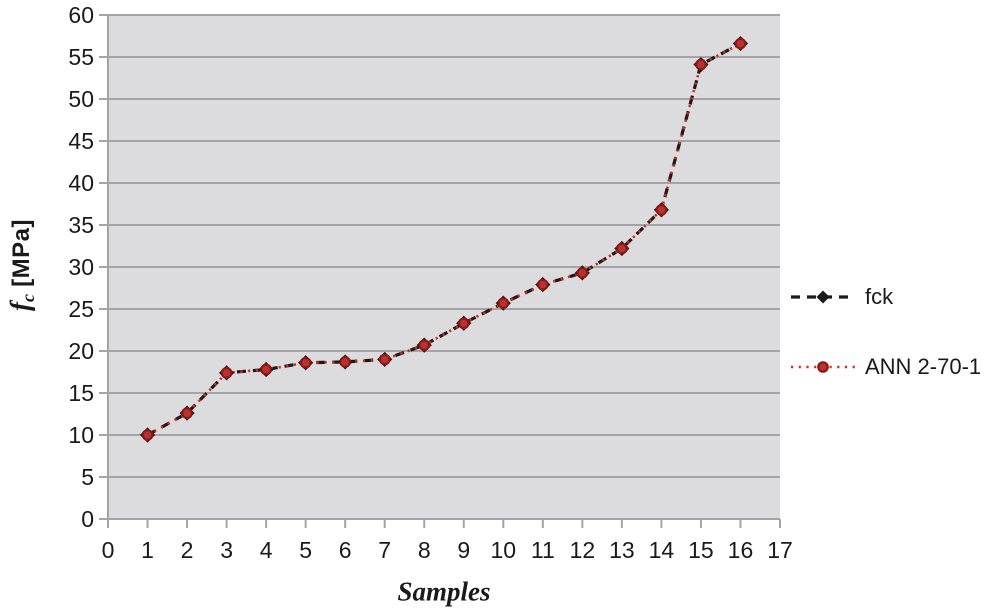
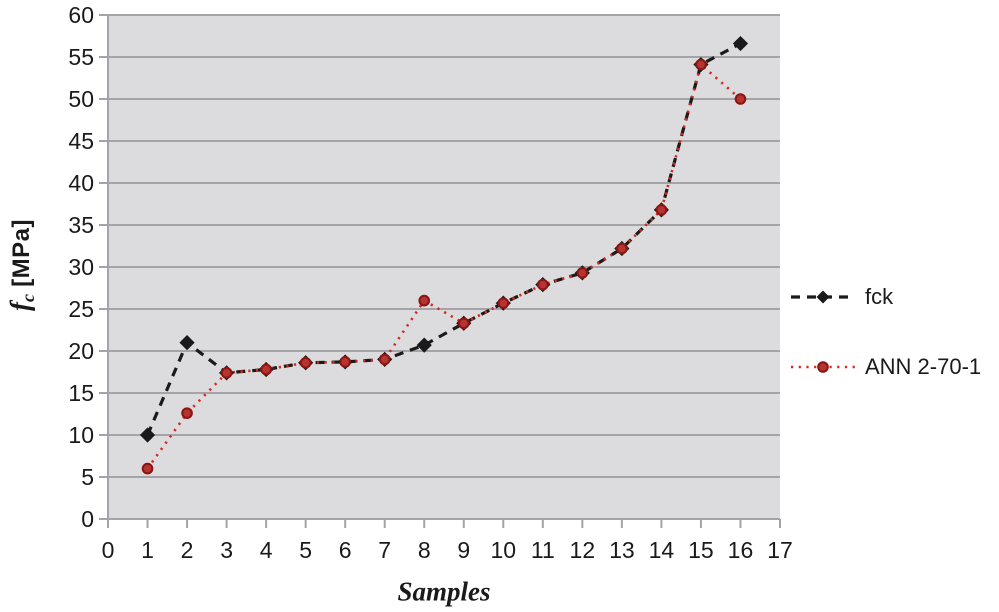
ANN 2-70-1/1: 10 -> 6
fck/2: 13 -> 21
ANN 2-70-1/8: 21 -> 26
ANN 2-70-1/16: 57 -> 50
